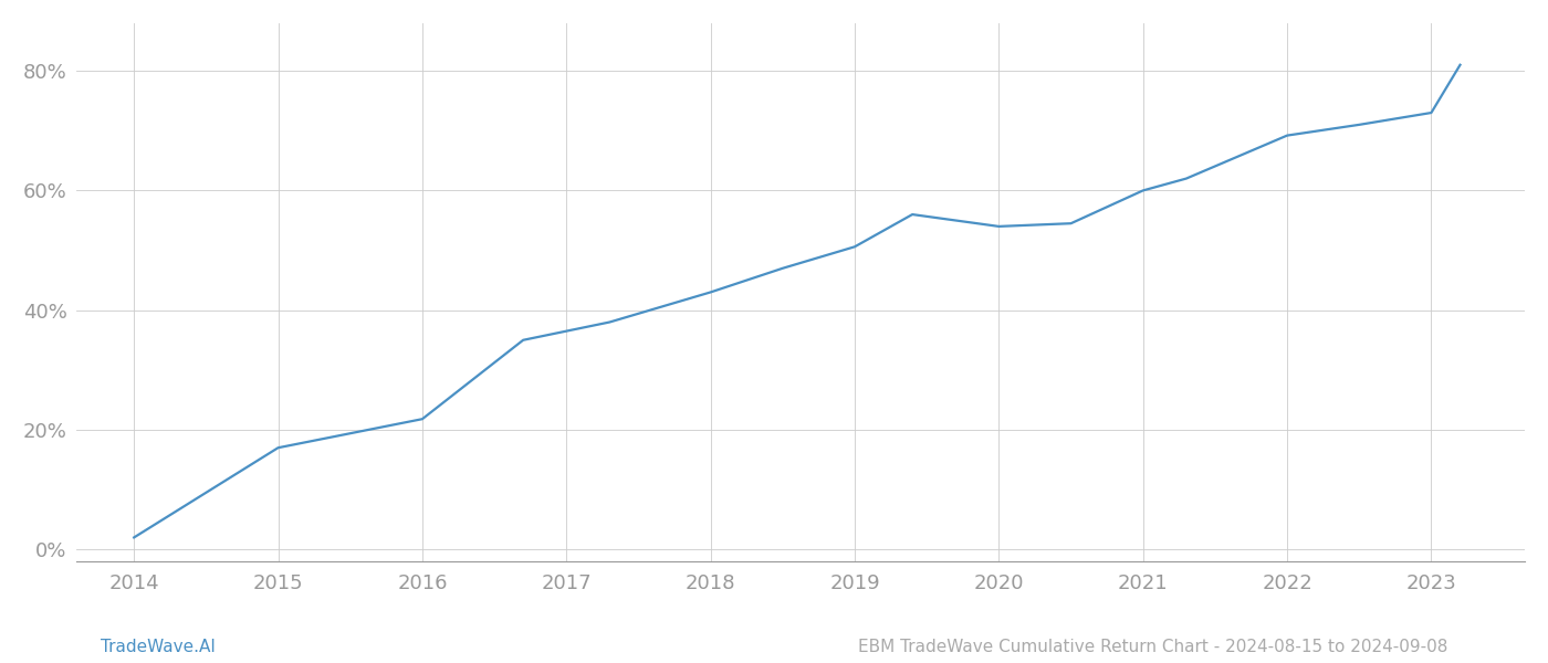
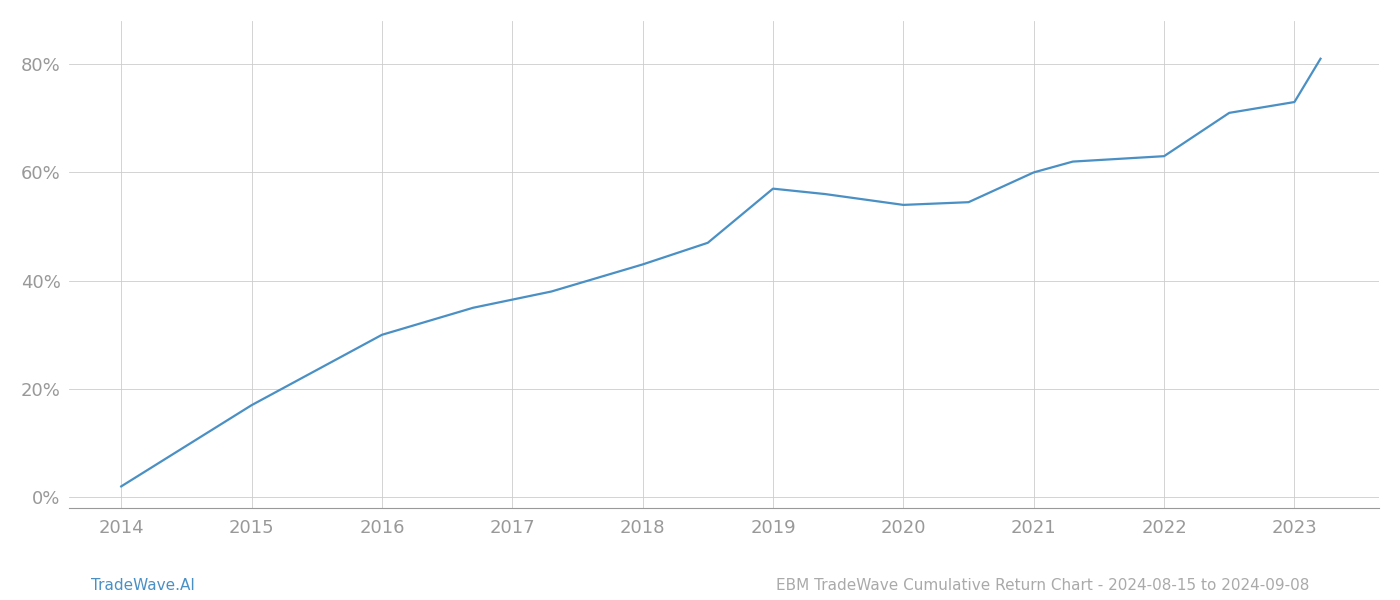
2016: 21.8% -> 30.0%
2019: 50.6% -> 57.0%
2022: 69.2% -> 63.0%
